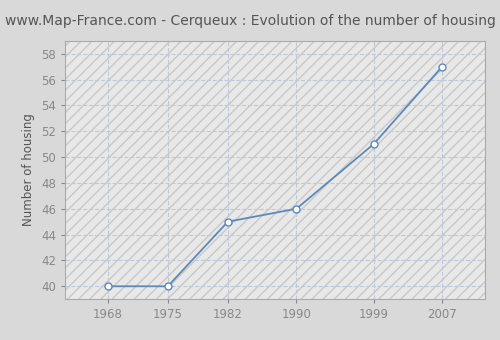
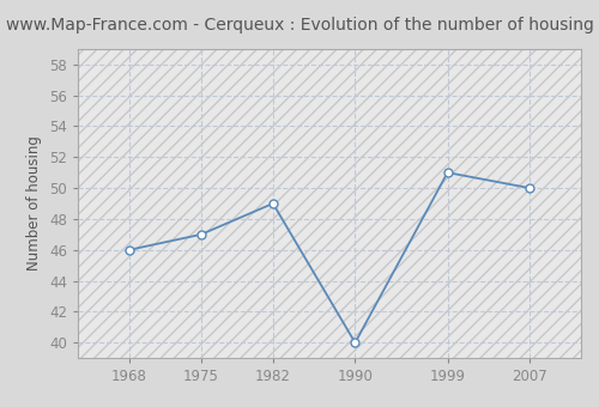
1968: 40 -> 46
1975: 40 -> 47
1982: 45 -> 49
1990: 46 -> 40
2007: 57 -> 50
